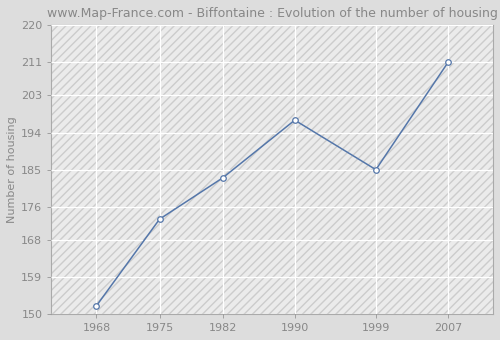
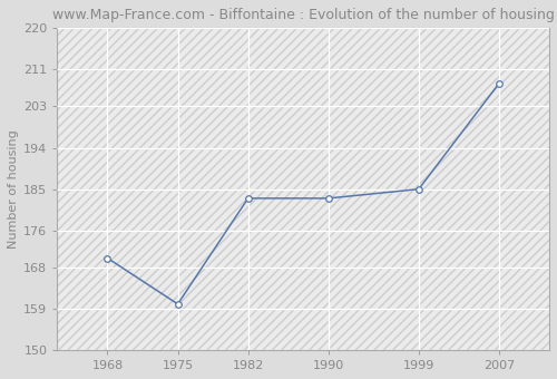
1968: 152 -> 170
1975: 173 -> 160
1990: 197 -> 183
2007: 211 -> 208
